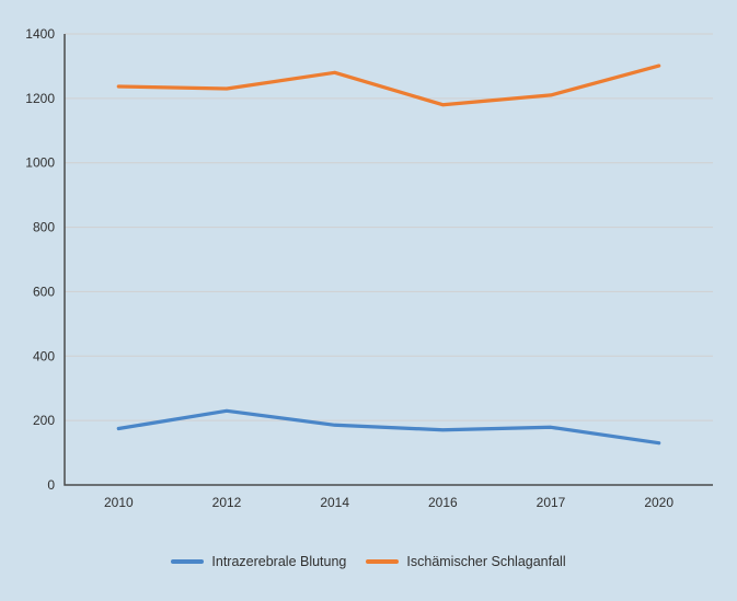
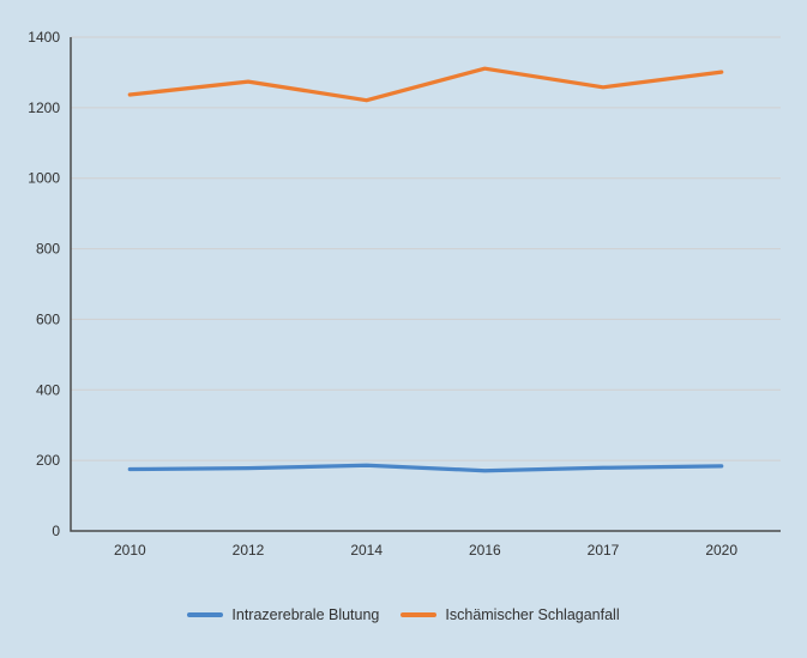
Intrazerebrale Blutung/2012: 230 -> 180
Ischämischer Schlaganfall/2012: 1230 -> 1270
Ischämischer Schlaganfall/2014: 1280 -> 1220
Ischämischer Schlaganfall/2016: 1180 -> 1310
Ischämischer Schlaganfall/2017: 1210 -> 1260
Intrazerebrale Blutung/2020: 130 -> 180
